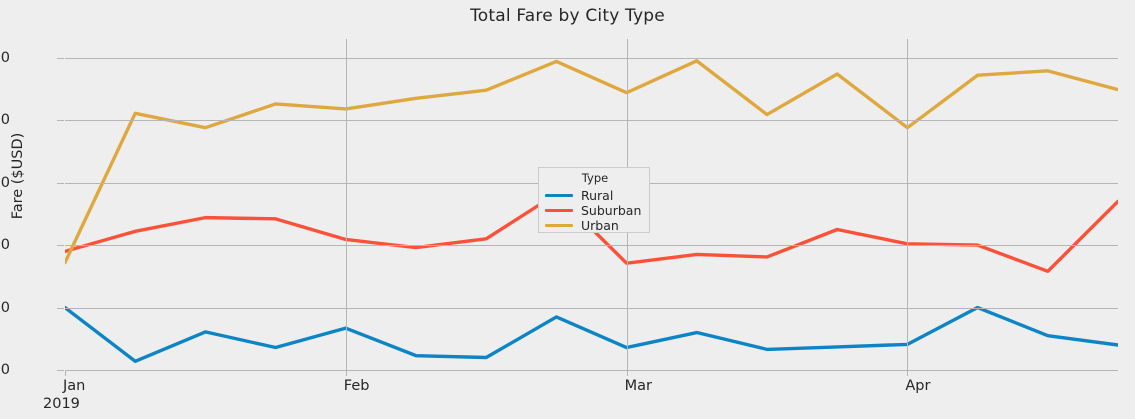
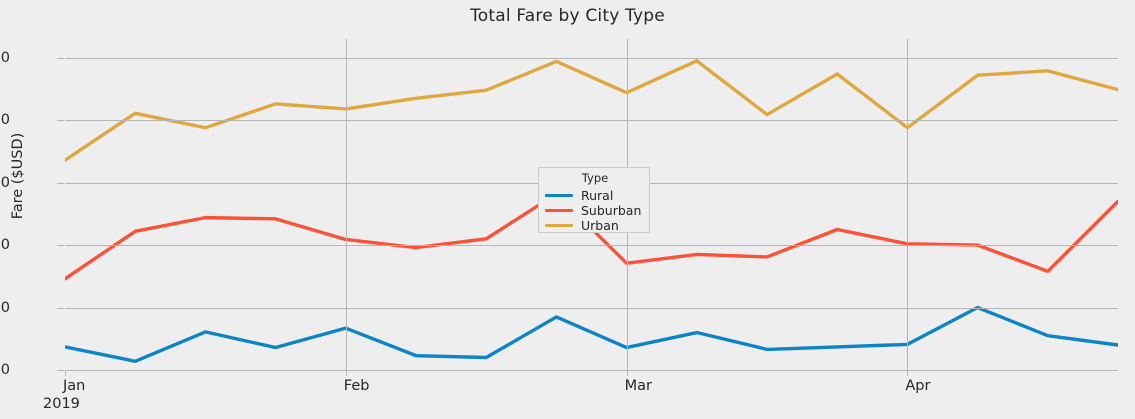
Rural/0: 500 -> 180
Suburban/0: 950 -> 730
Urban/0: 860 -> 1680
